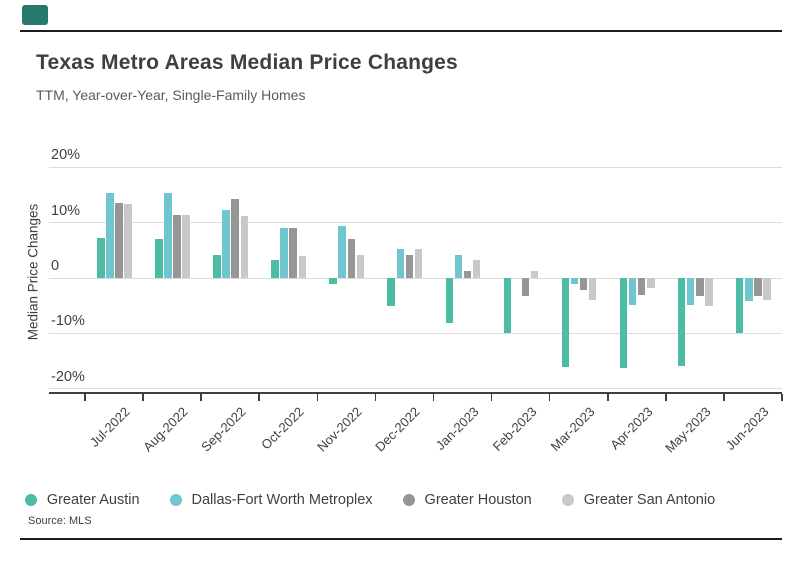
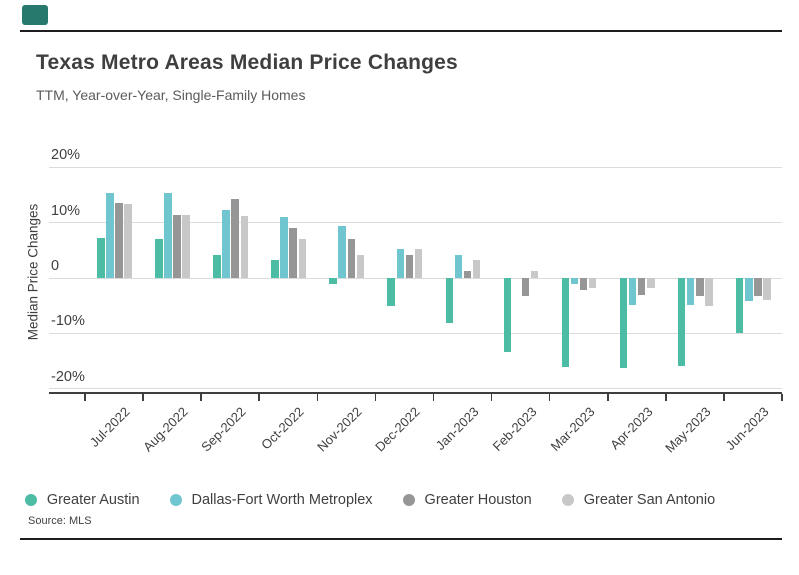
Dallas-Fort Worth Metroplex/Oct-2022: 9% -> 11%
Greater San Antonio/Oct-2022: 4% -> 7%
Greater Austin/Feb-2023: -10% -> -13%
Greater San Antonio/Mar-2023: -4% -> -2%
